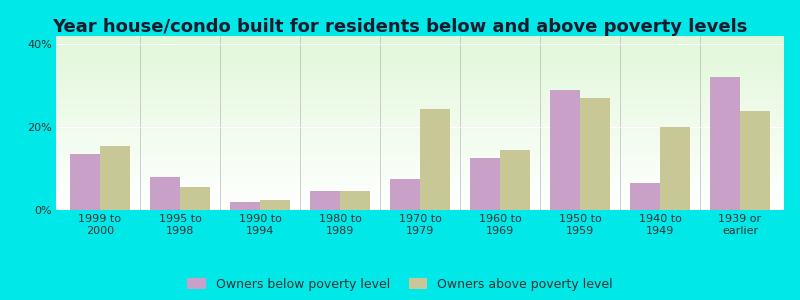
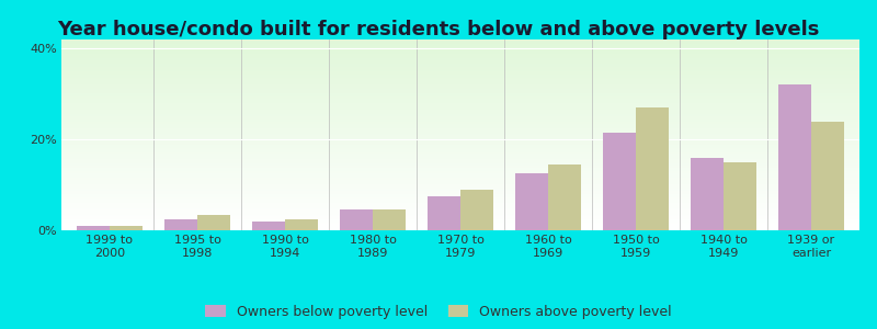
Owners below poverty level/1999 to 2000: 13.5% -> 1.0%
Owners above poverty level/1999 to 2000: 15.5% -> 1.0%
Owners below poverty level/1995 to 1998: 8.0% -> 2.5%
Owners above poverty level/1995 to 1998: 5.5% -> 3.5%
Owners above poverty level/1970 to 1979: 24.5% -> 9.0%
Owners below poverty level/1950 to 1959: 29.0% -> 21.5%
Owners below poverty level/1940 to 1949: 6.5% -> 16.0%
Owners above poverty level/1940 to 1949: 20.0% -> 15.0%
